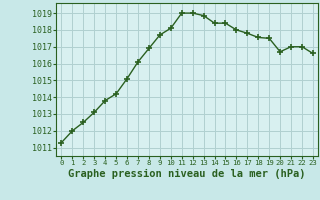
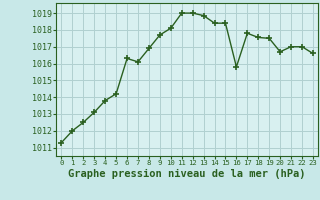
6: 1015.1 -> 1016.3
16: 1018.0 -> 1015.8
